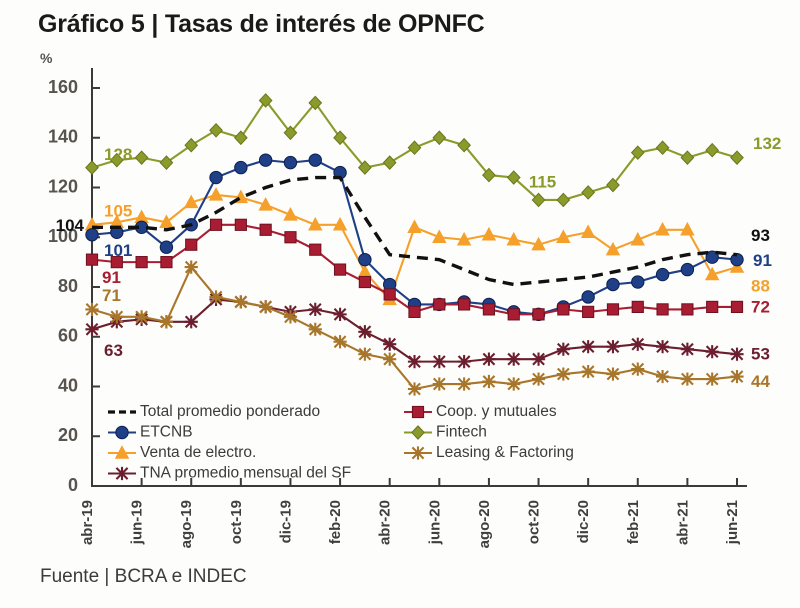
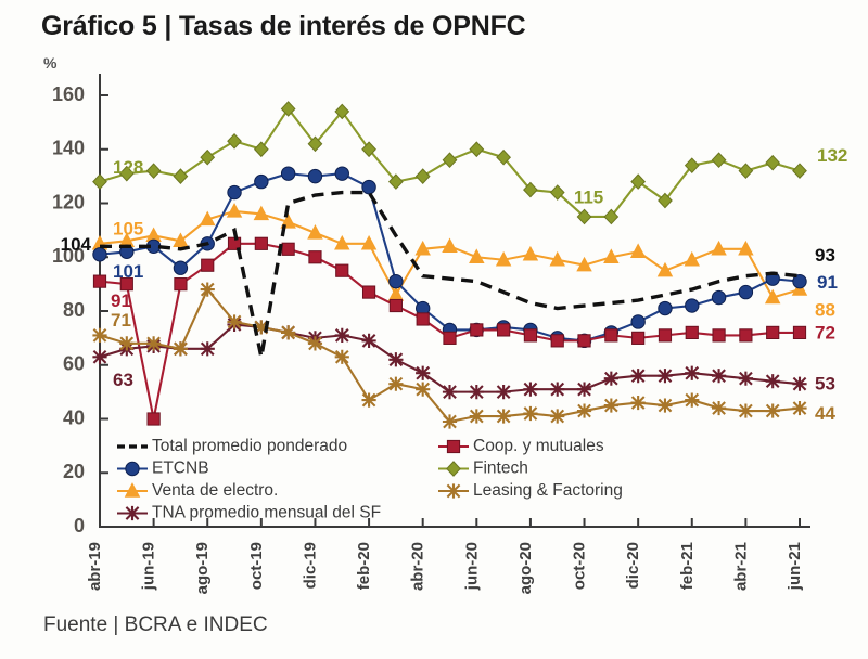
Coop. y mutuales/jun-19: 90 -> 40
Total promedio ponderado/oct-19: 116 -> 63
Leasing & Factoring/feb-20: 58 -> 47
Venta de electro./abr-20: 75 -> 103
Fintech/dic-20: 118 -> 128
